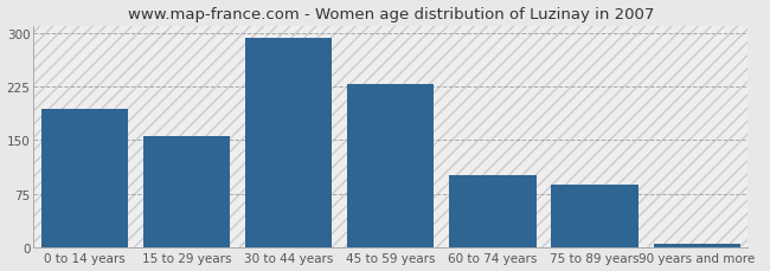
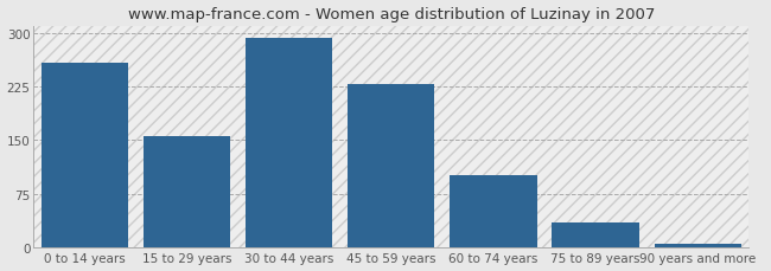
0 to 14 years: 194 -> 258
75 to 89 years: 88 -> 35
